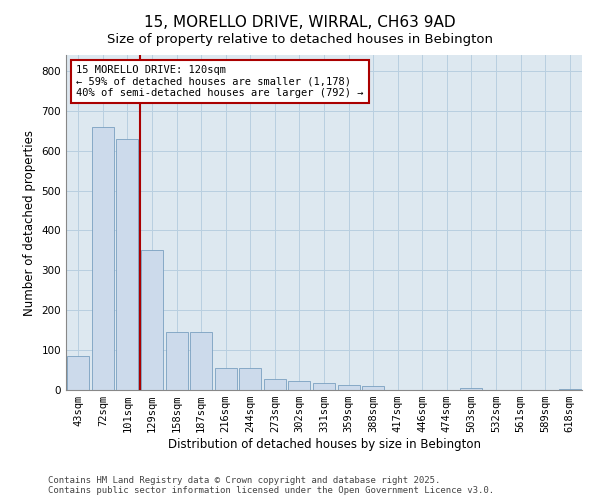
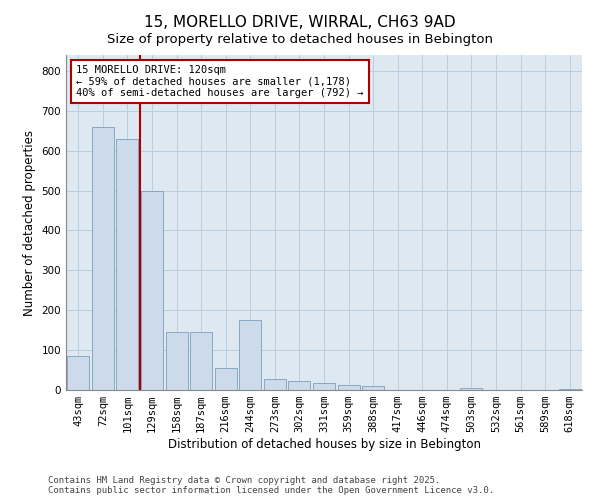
129sqm: 350 -> 500
244sqm: 55 -> 175
